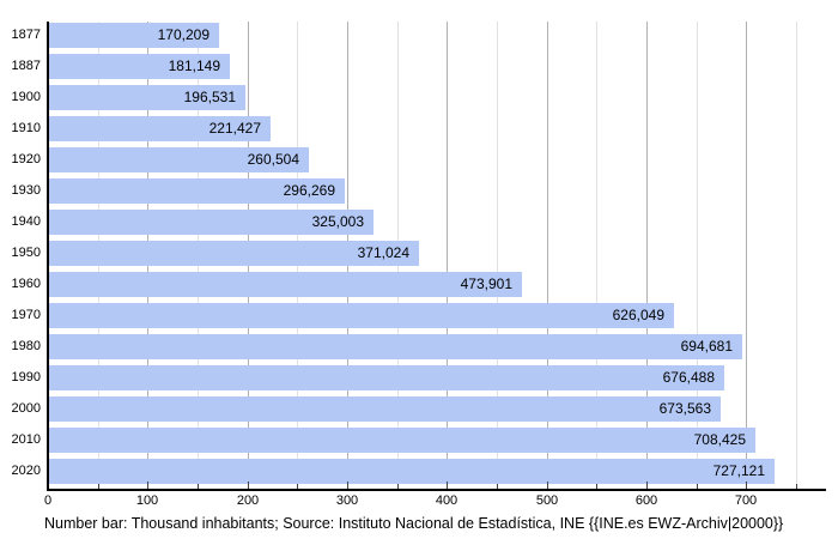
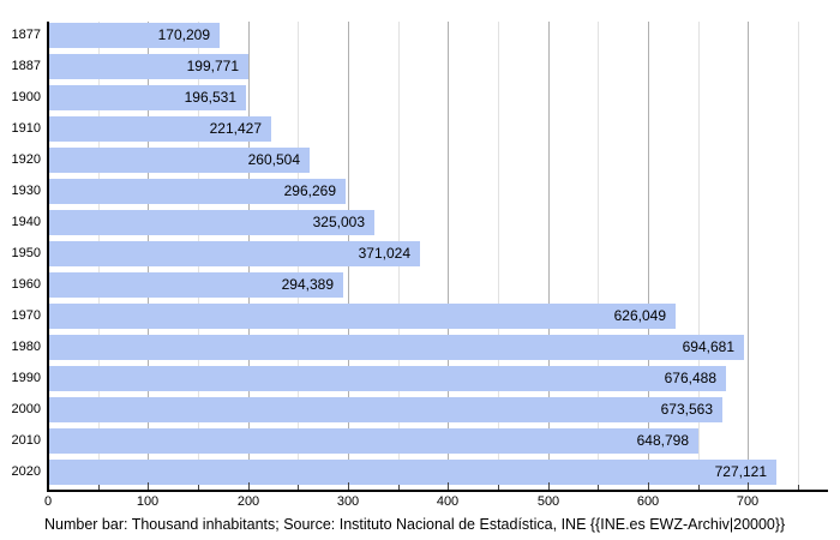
1887: 181,149 -> 199,771
1960: 473,901 -> 294,389
2010: 708,425 -> 648,798
